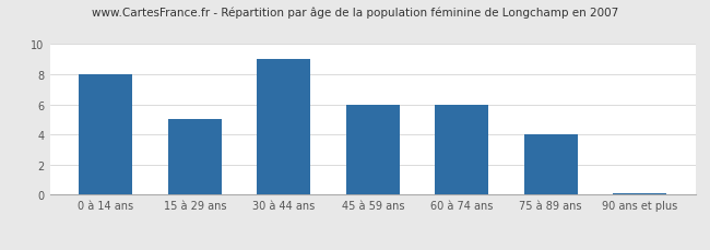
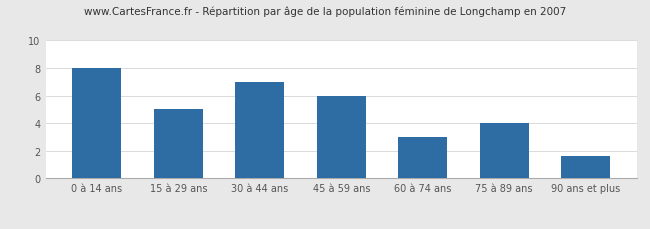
30 à 44 ans: 9.0 -> 7.0
60 à 74 ans: 6.0 -> 3.0
90 ans et plus: 0.1 -> 1.6
